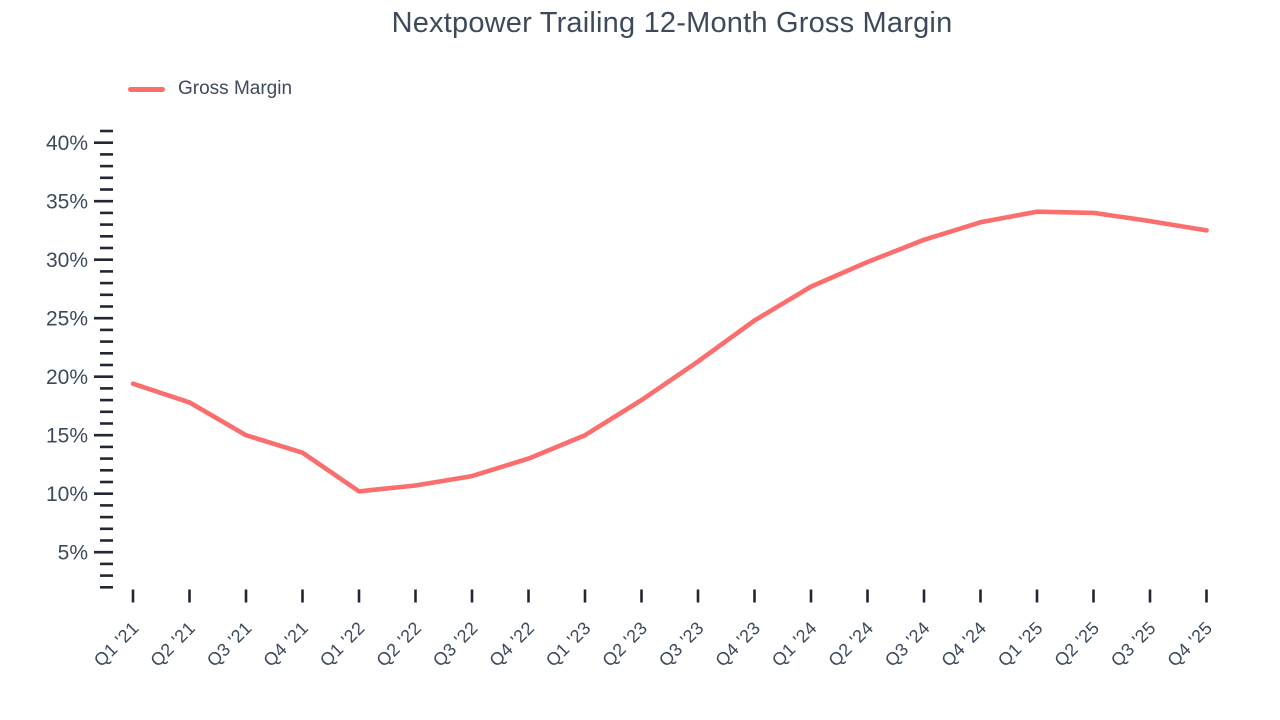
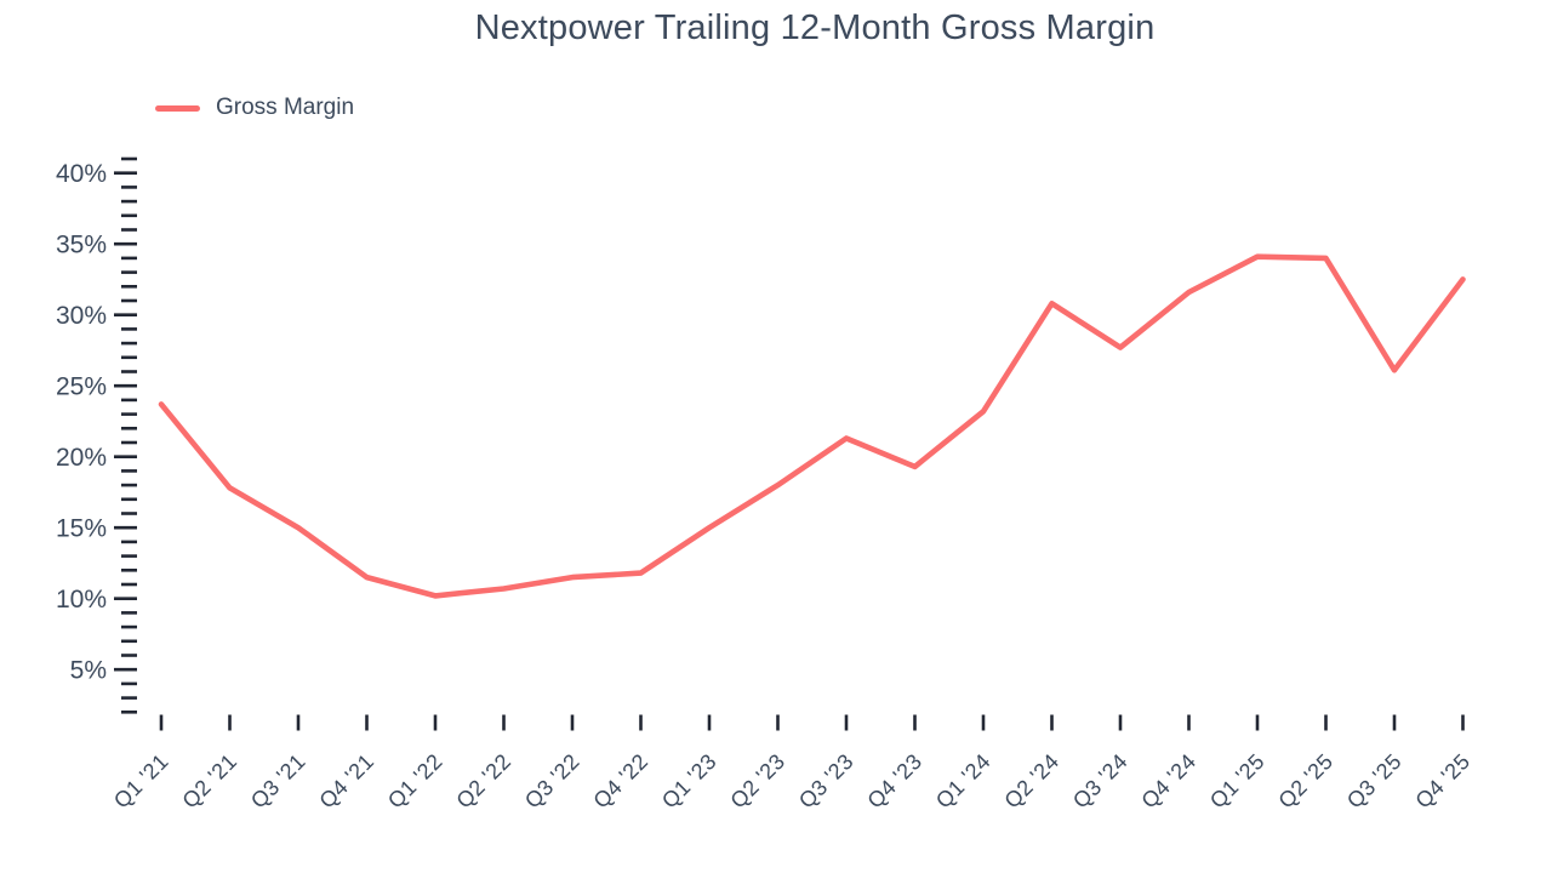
Q1 '21: 19.4% -> 23.7%
Q4 '21: 13.5% -> 11.5%
Q4 '22: 13.0% -> 11.8%
Q4 '23: 24.8% -> 19.3%
Q1 '24: 27.7% -> 23.2%
Q2 '24: 29.8% -> 30.8%
Q3 '24: 31.7% -> 27.7%
Q4 '24: 33.2% -> 31.6%
Q3 '25: 33.3% -> 26.1%
